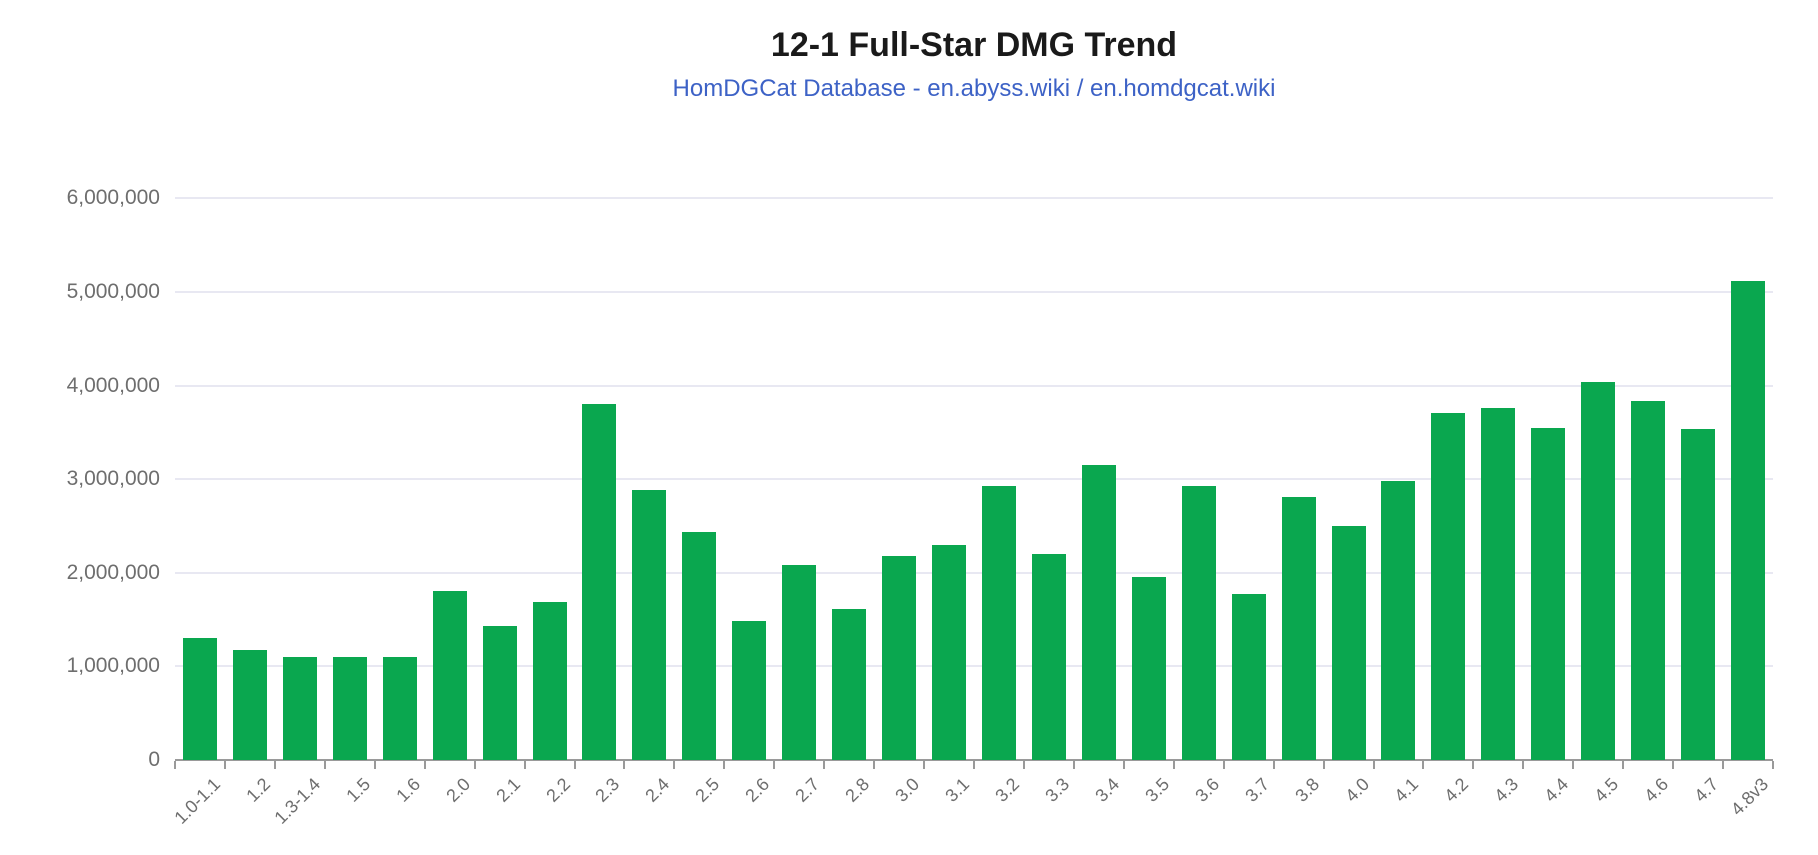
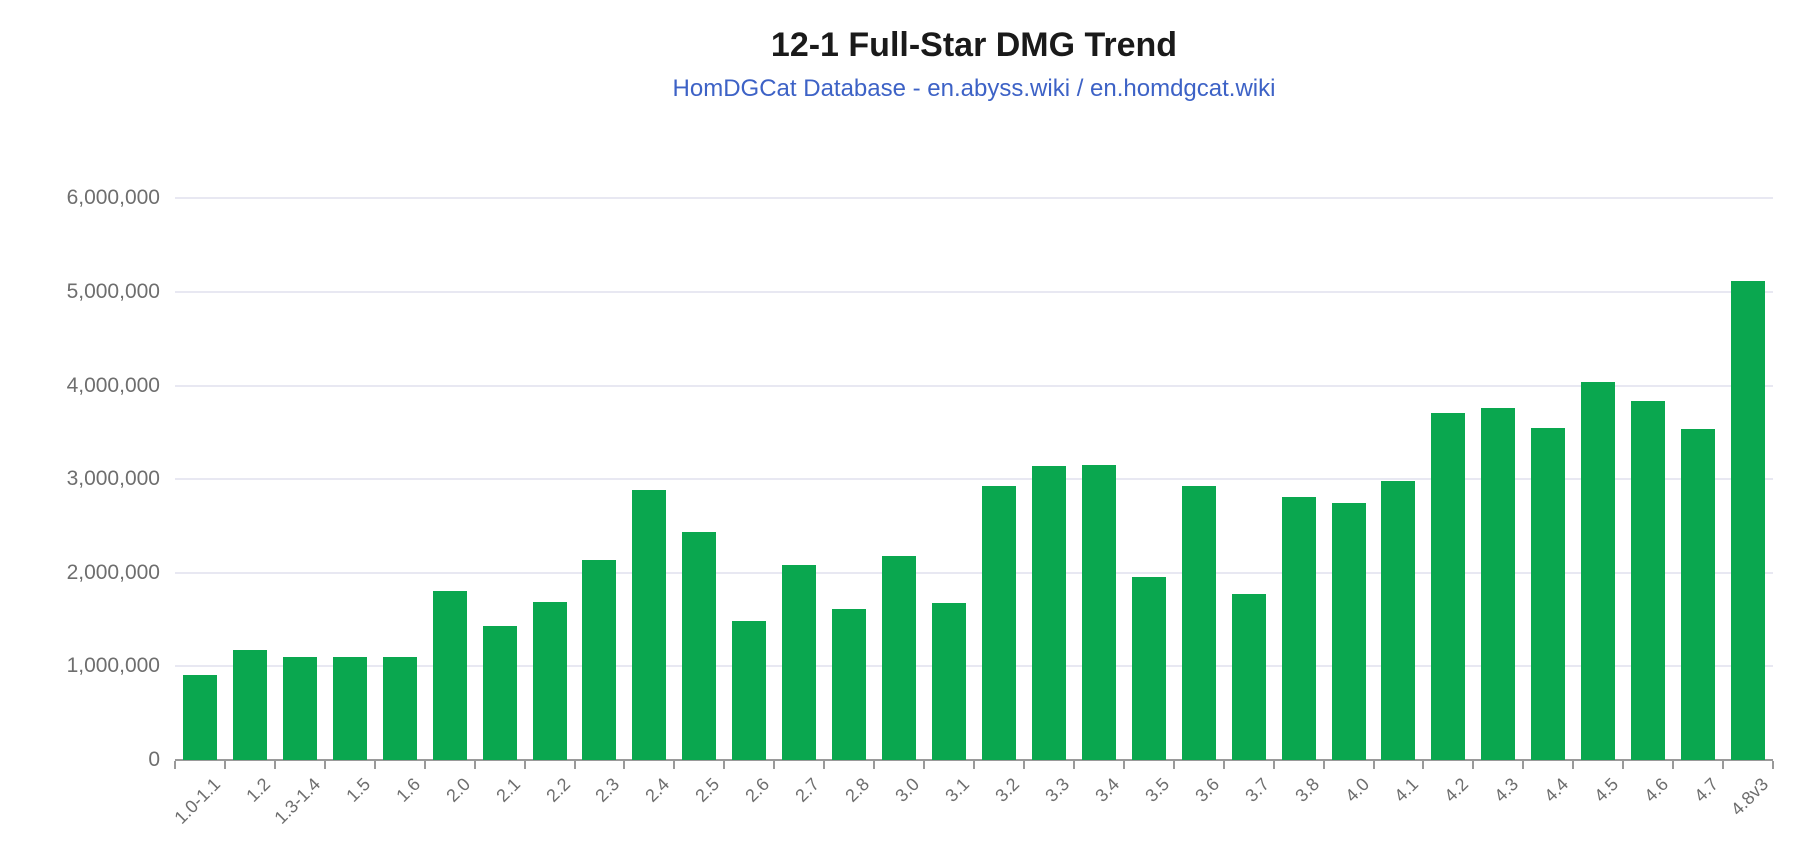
1.0-1.1: 1300000 -> 900000
2.3: 3800000 -> 2100000
3.1: 2300000 -> 1700000
3.3: 2200000 -> 3100000
4.0: 2500000 -> 2800000
